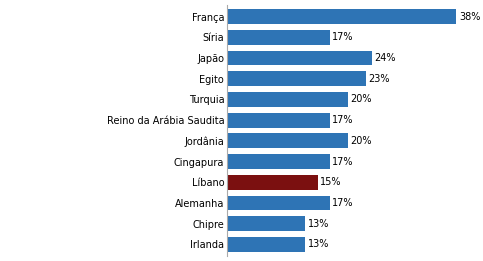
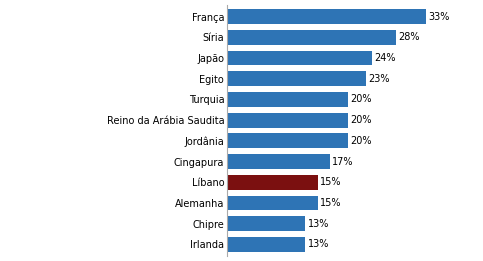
França: 38% -> 33%
Síria: 17% -> 28%
Reino da Arábia Saudita: 17% -> 20%
Alemanha: 17% -> 15%
